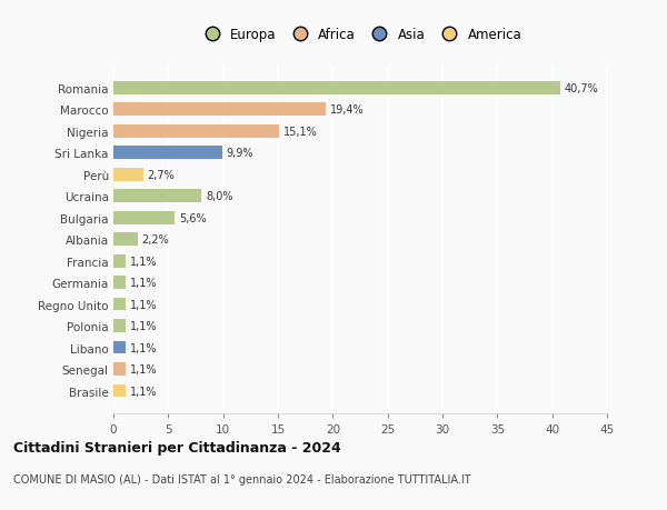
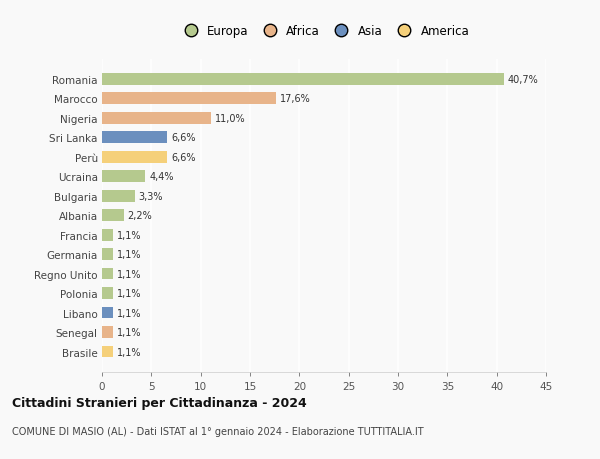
Marocco: 19,4% -> 17,6%
Nigeria: 15,1% -> 11,0%
Sri Lanka: 9,9% -> 6,6%
Perù: 2,7% -> 6,6%
Ucraina: 8,0% -> 4,4%
Bulgaria: 5,6% -> 3,3%
